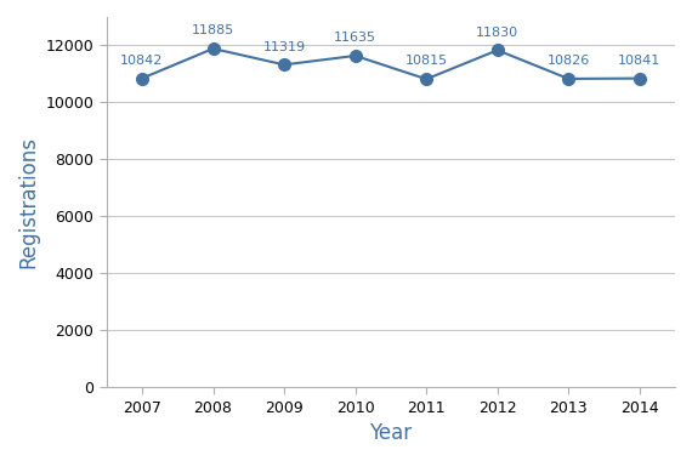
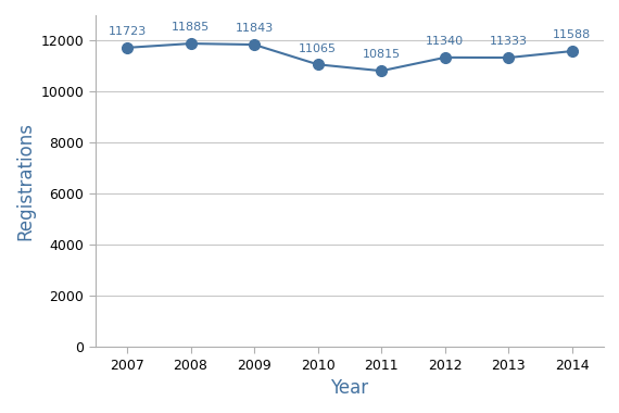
2007: 10842 -> 11723
2009: 11319 -> 11843
2010: 11635 -> 11065
2012: 11830 -> 11340
2013: 10826 -> 11333
2014: 10841 -> 11588
